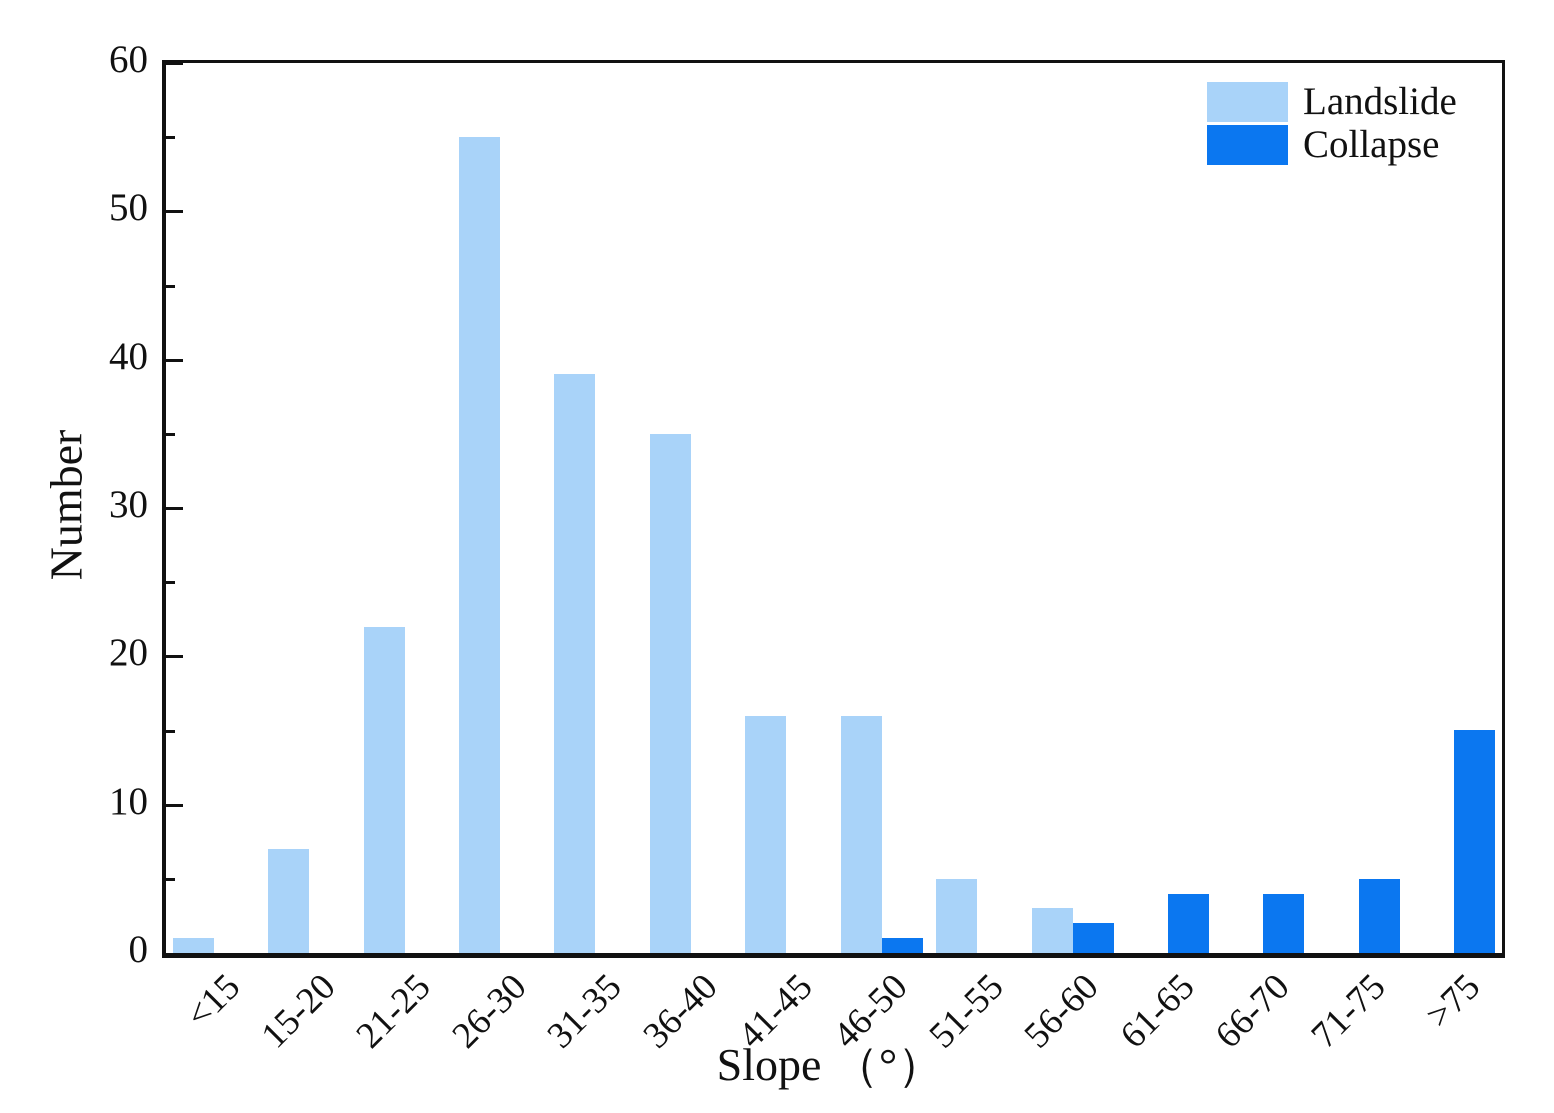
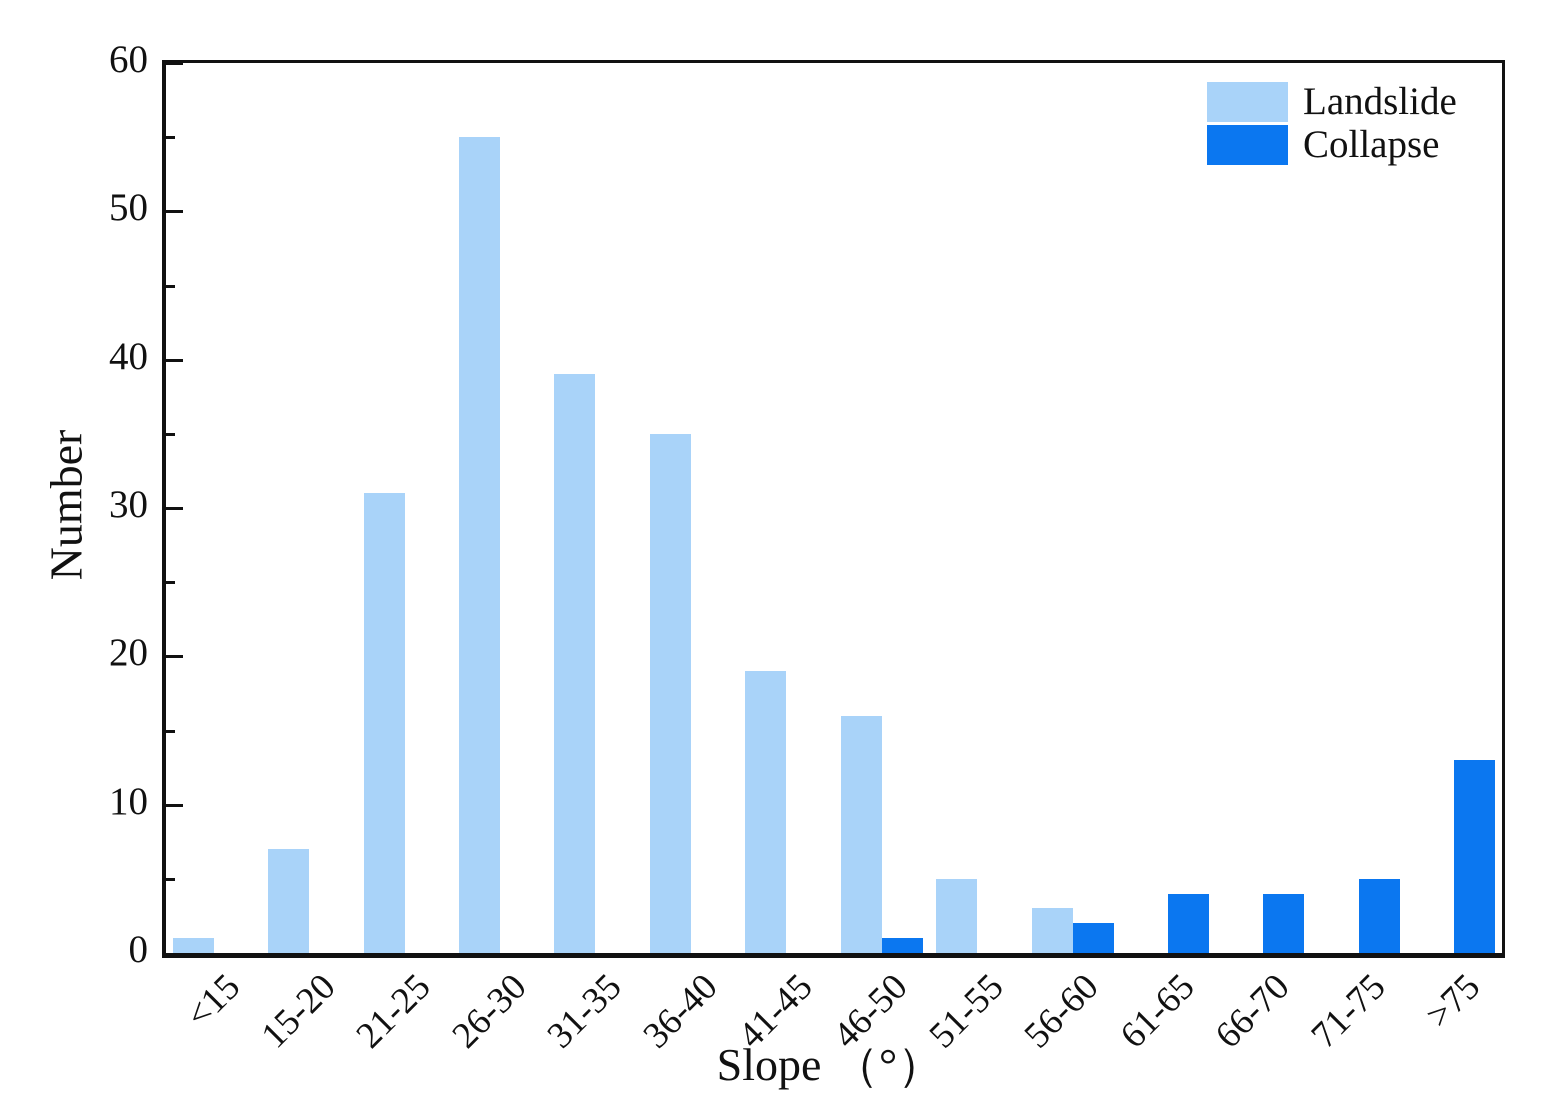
Landslide/21-25: 22 -> 31
Landslide/41-45: 16 -> 19
Collapse/>75: 15 -> 13
